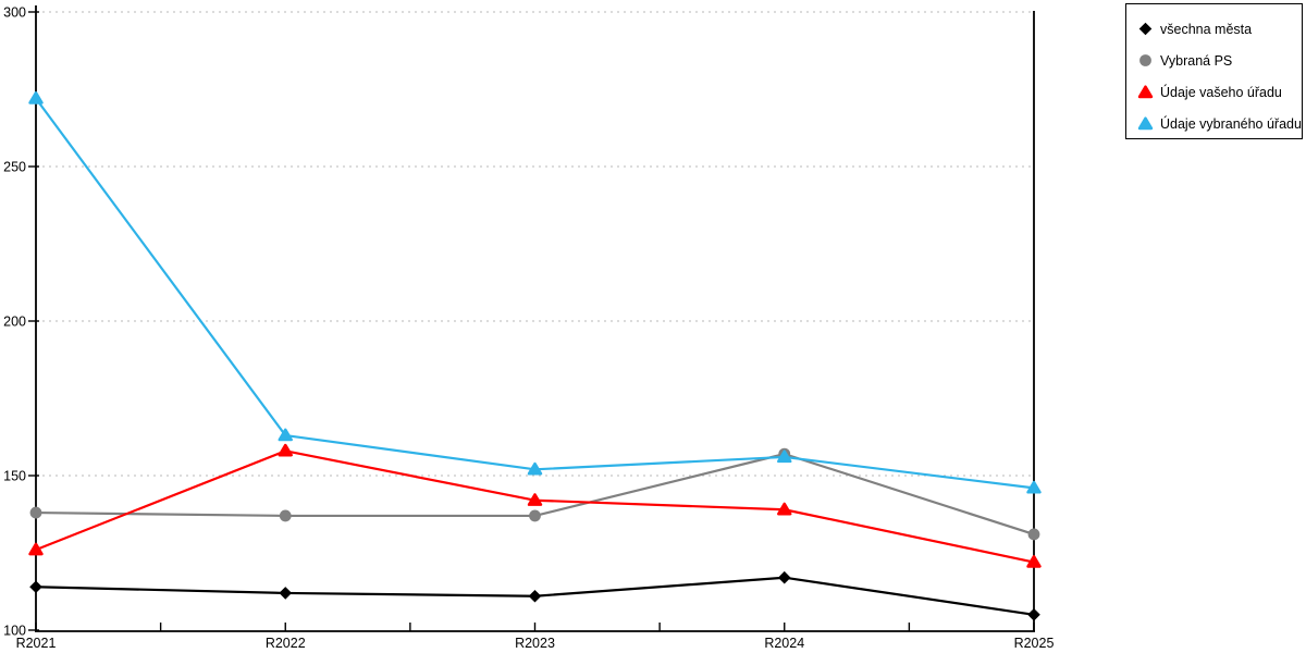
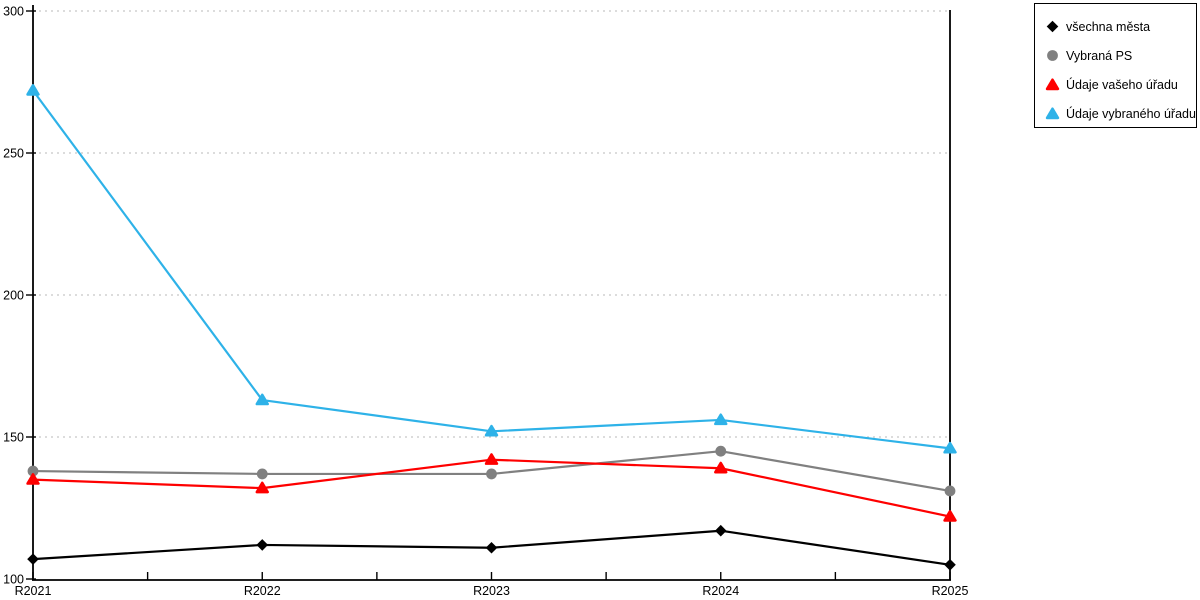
všechna města/R2021: 114 -> 107
Údaje vašeho úřadu/R2021: 126 -> 135
Údaje vašeho úřadu/R2022: 158 -> 132
Vybraná PS/R2024: 157 -> 145
